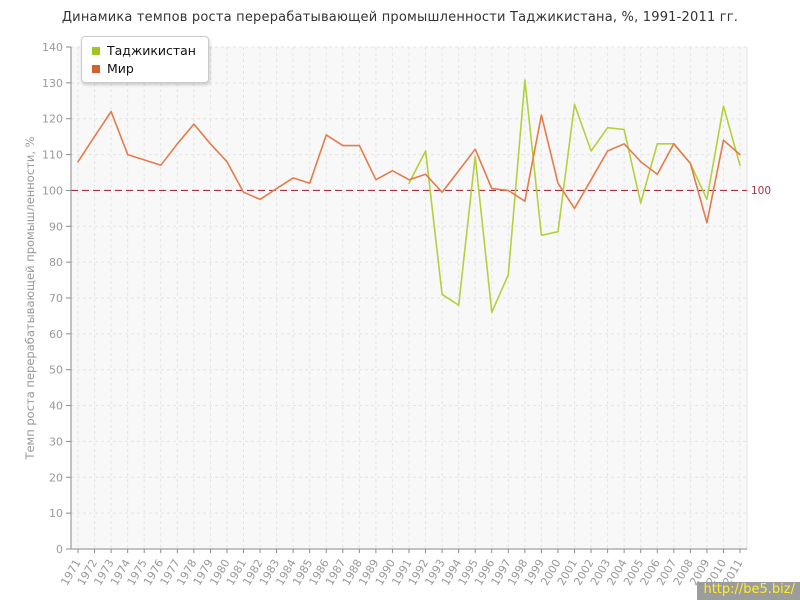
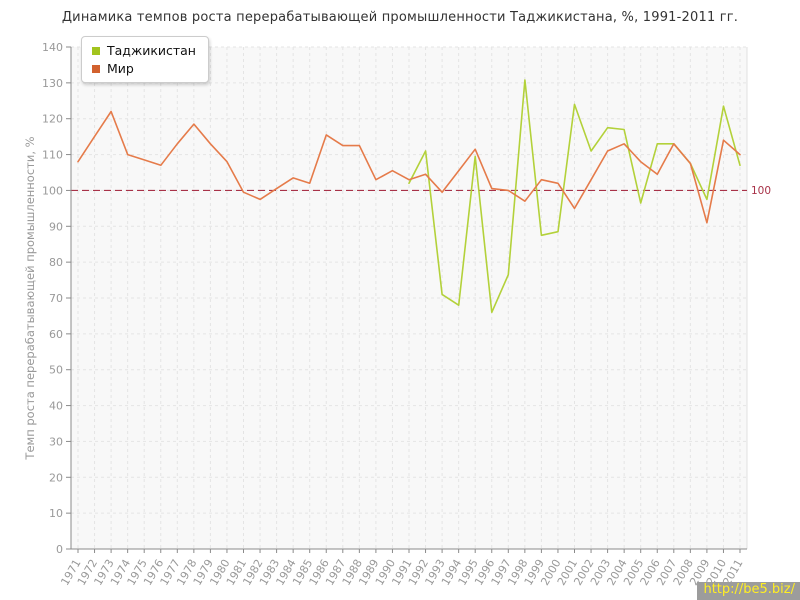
Мир/1999: 121 -> 103
